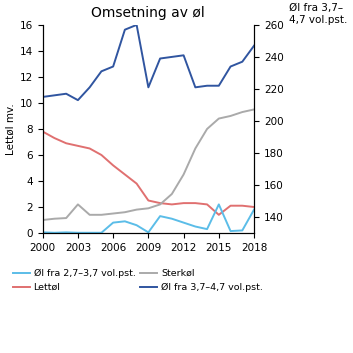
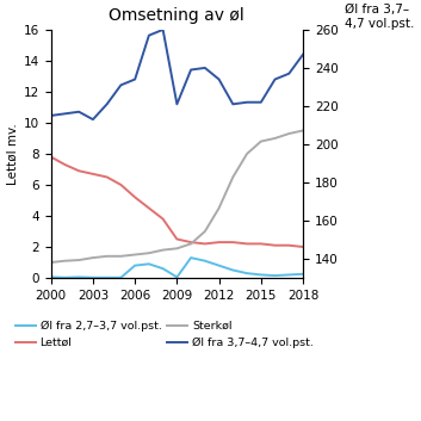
Sterkøl/2003: 2.2 -> 1.3
Øl fra 3,7–4,7 vol.pst./2012: 241 -> 234
Lettøl/2015: 1.4 -> 2.2
Øl fra 2,7–3,7 vol.pst./2015: 2.2 -> 0.2
Øl fra 2,7–3,7 vol.pst./2018: 1.8 -> 0.2
